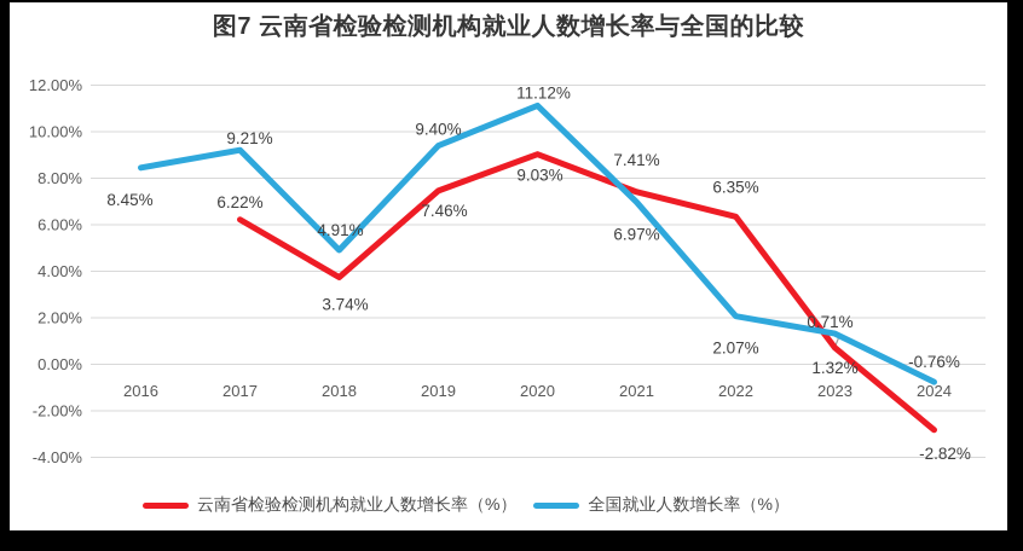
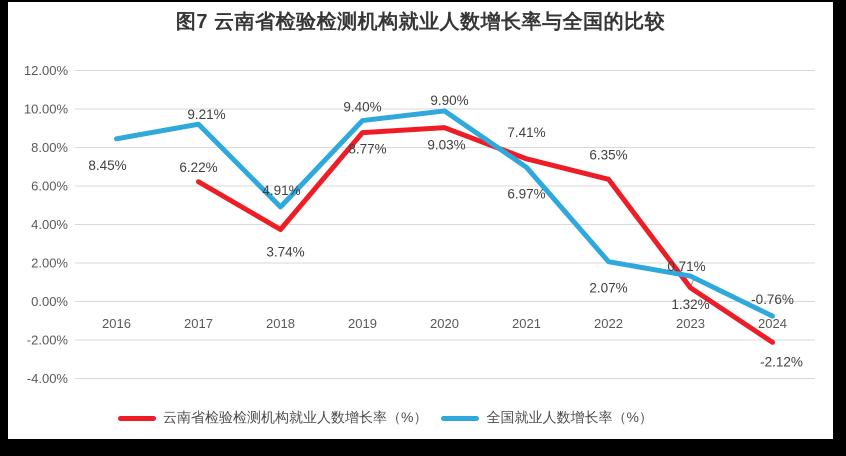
云南省检验检测机构就业人数增长率（%）/2019: 7.46% -> 8.77%
全国就业人数增长率（%）/2020: 11.12% -> 9.90%
云南省检验检测机构就业人数增长率（%）/2024: -2.82% -> -2.12%
